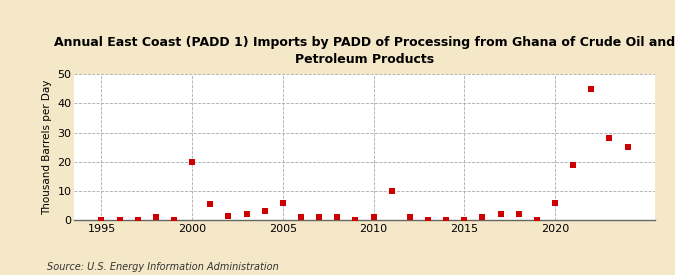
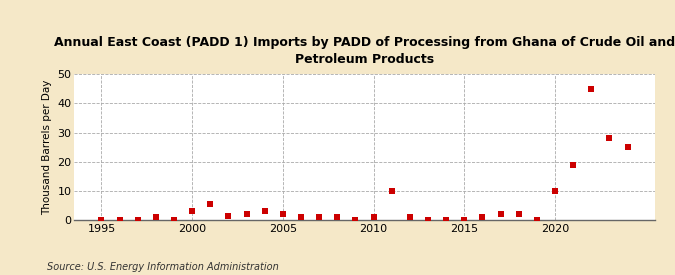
2000: 20.0 -> 3.0
2005: 6.0 -> 2.0
2020: 6.0 -> 10.0
